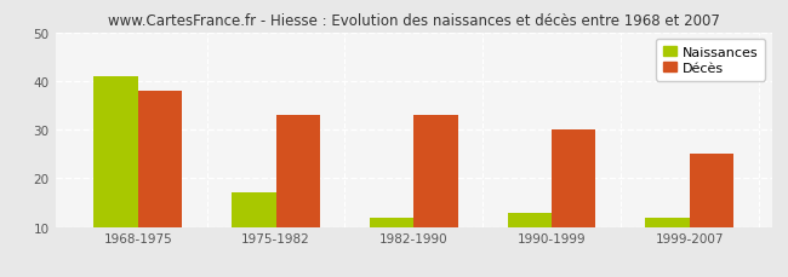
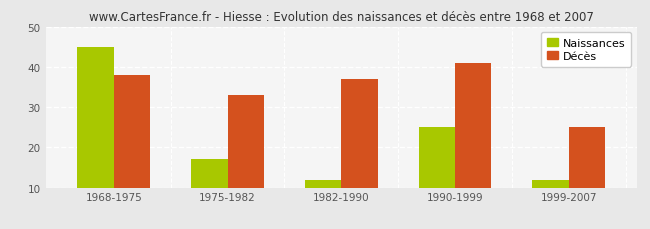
Naissances/1968-1975: 41 -> 45
Décès/1982-1990: 33 -> 37
Naissances/1990-1999: 13 -> 25
Décès/1990-1999: 30 -> 41
